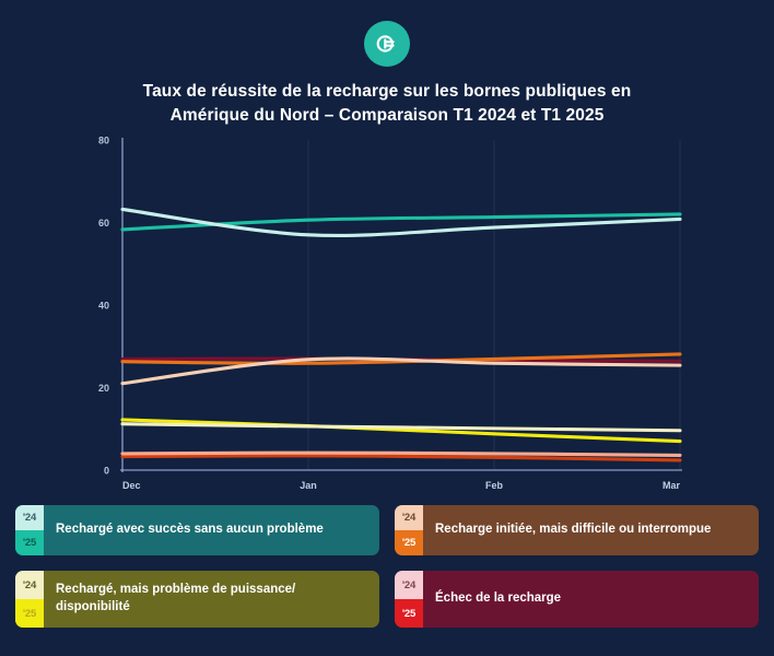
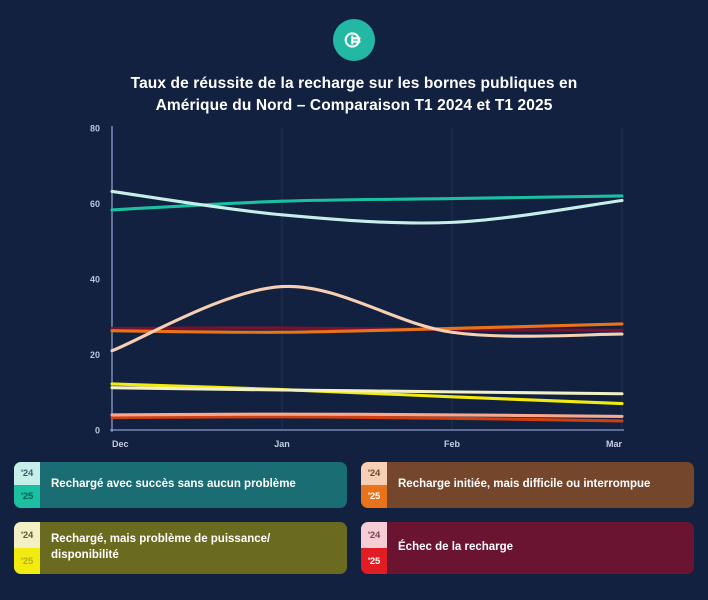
Recharge initiée, mais difficile ou interrompue '24/Jan: 27 -> 38
Rechargé avec succès sans aucun problème '24/Feb: 59 -> 55
